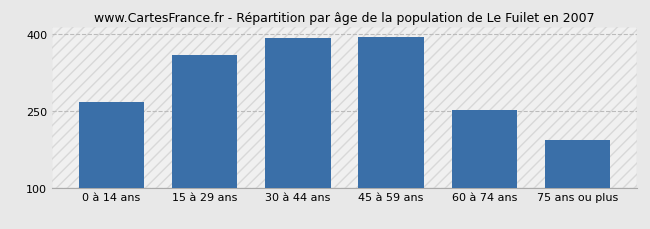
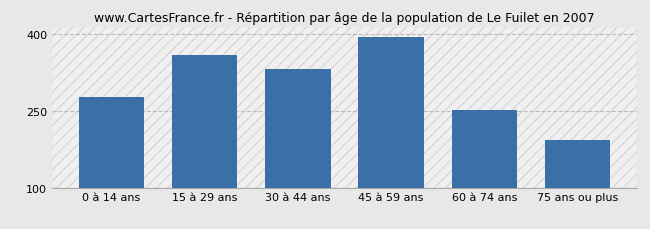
0 à 14 ans: 268 -> 278
30 à 44 ans: 392 -> 332
